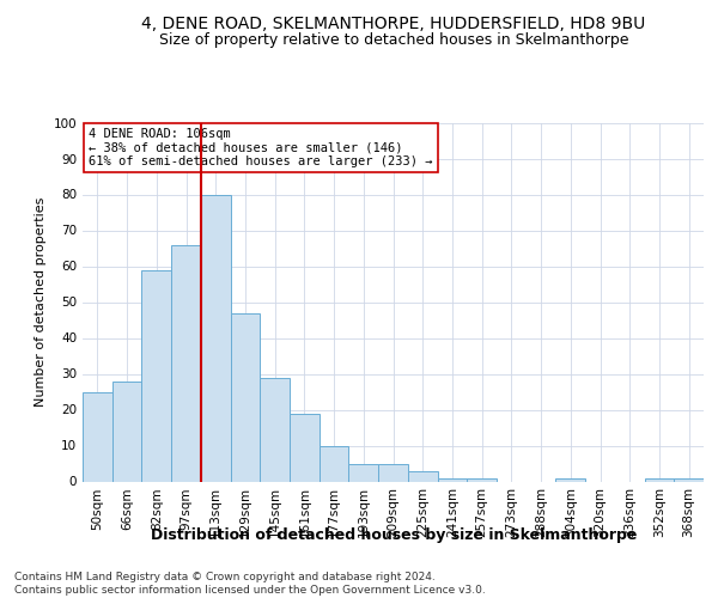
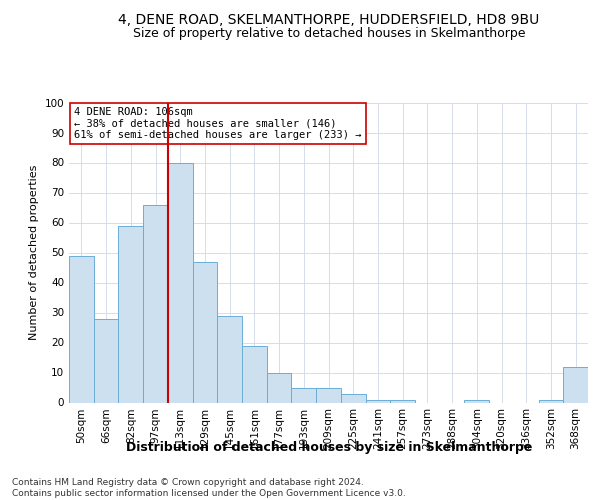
50sqm: 25 -> 49
368sqm: 1 -> 12
